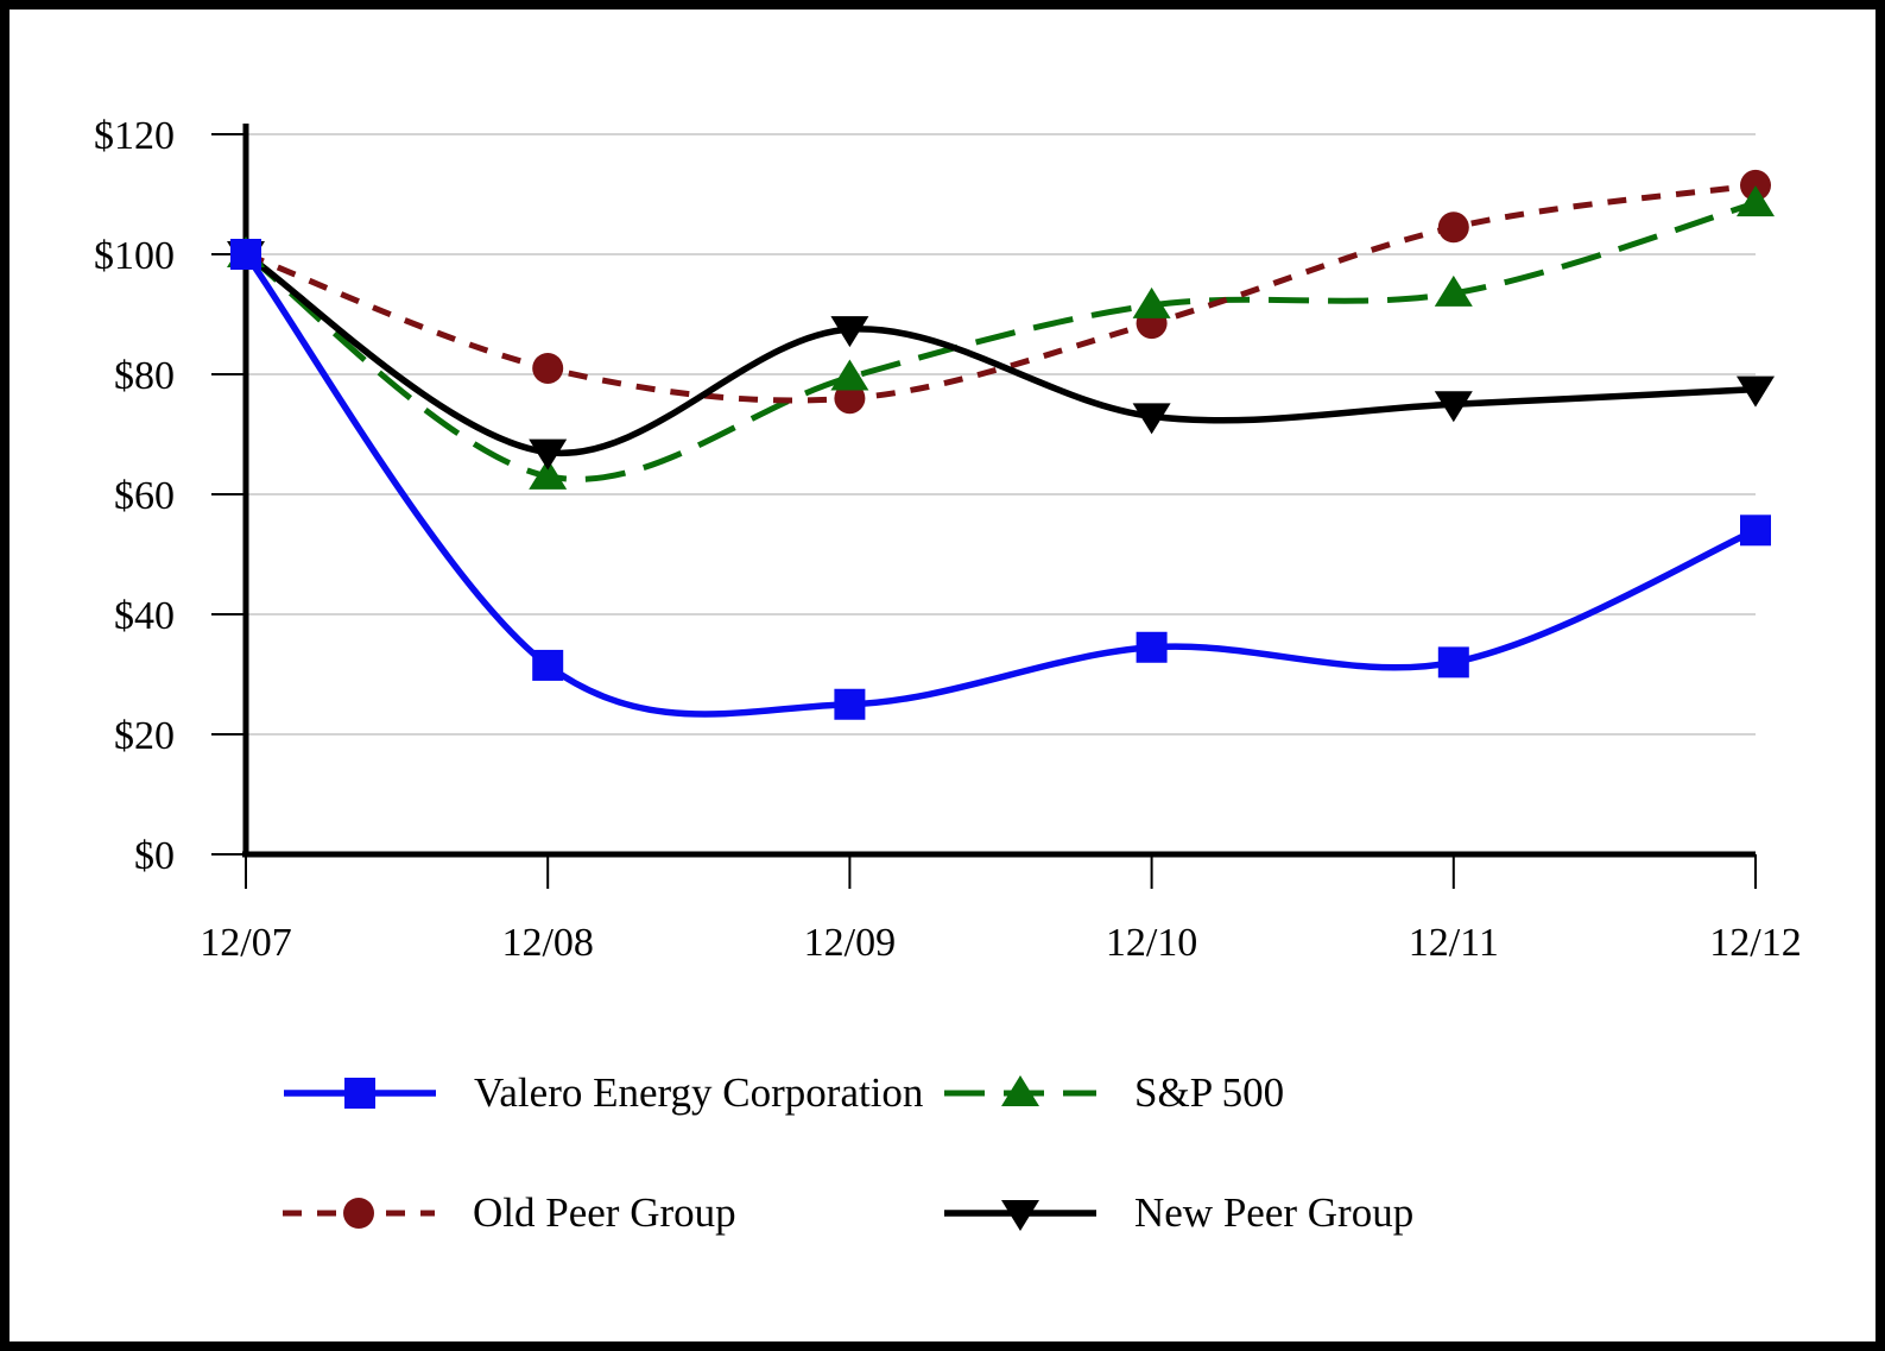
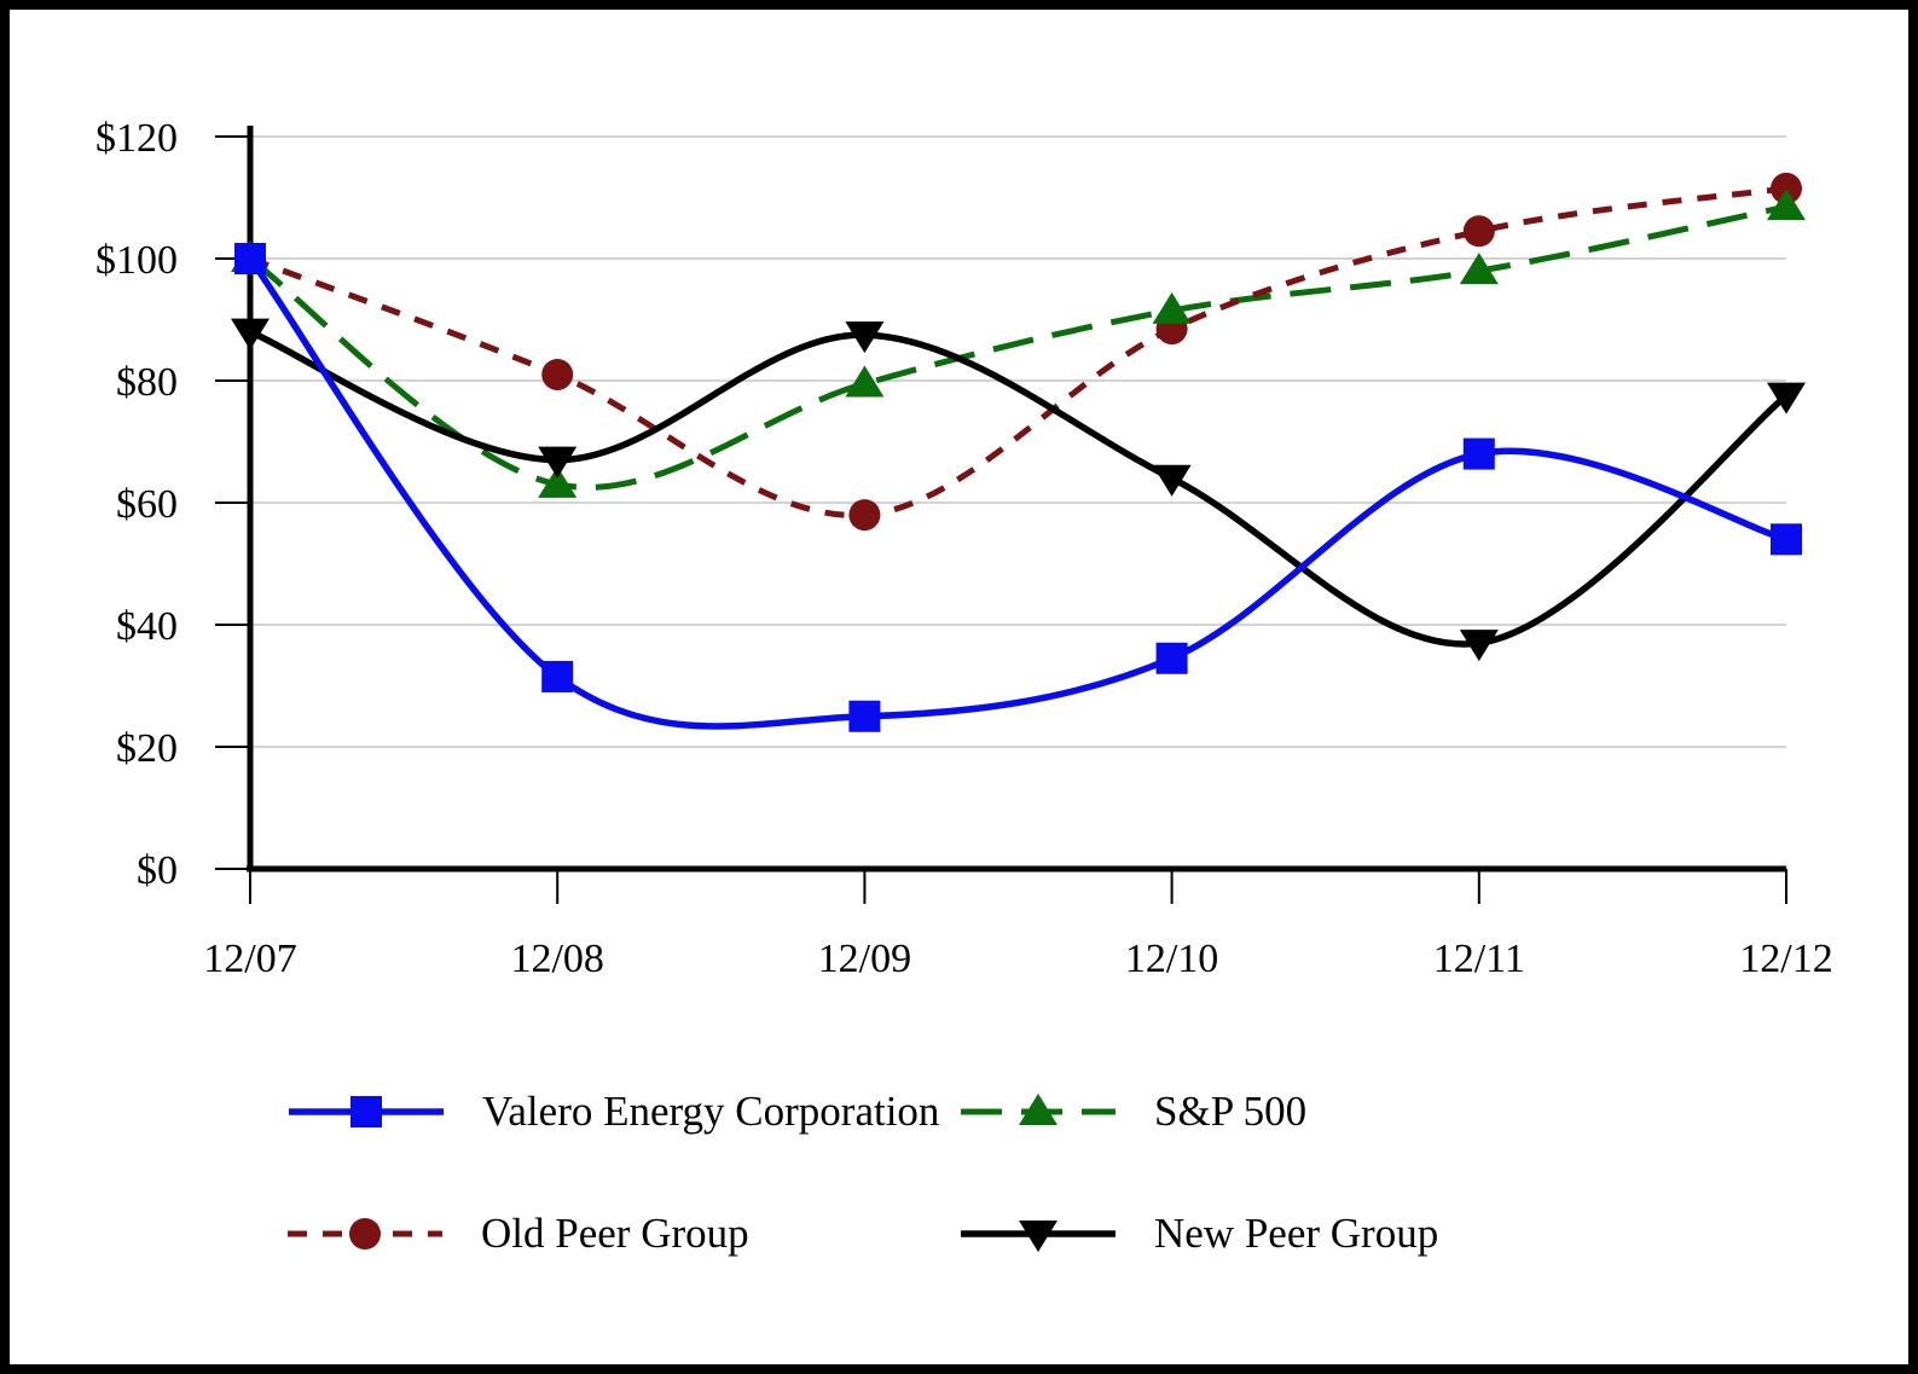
New Peer Group/12/07: $100 -> $88
Old Peer Group/12/09: $76 -> $58
New Peer Group/12/10: $73 -> $64
Valero Energy Corporation/12/11: $32 -> $68
S&P 500/12/11: $94 -> $98
New Peer Group/12/11: $75 -> $37
